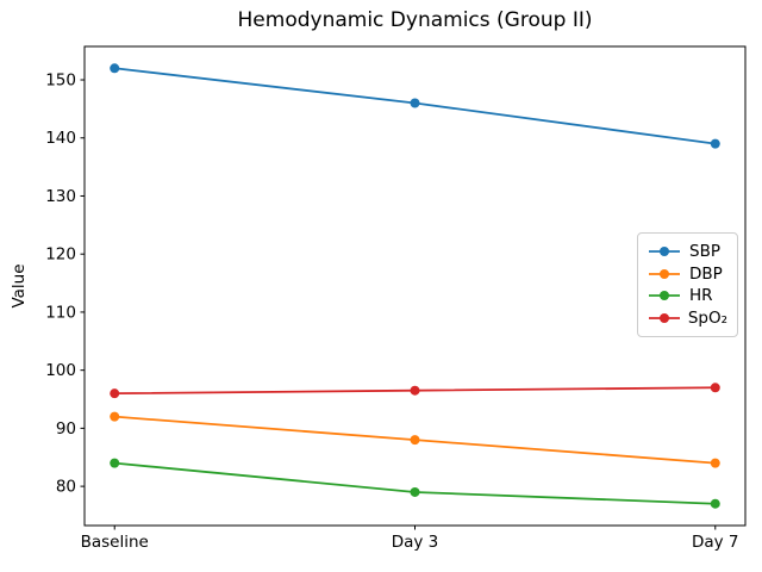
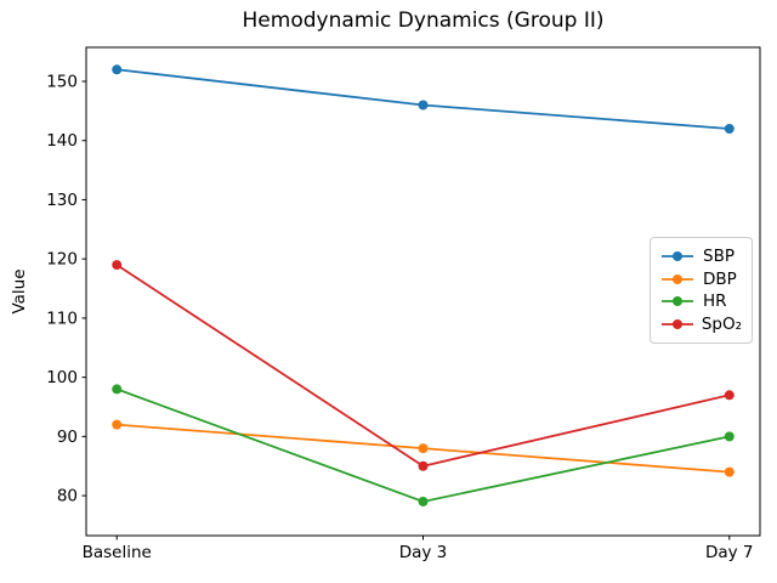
HR/Baseline: 84 -> 98
SpO₂/Baseline: 96 -> 119
SpO₂/Day 3: 96 -> 85
SBP/Day 7: 139 -> 142
HR/Day 7: 77 -> 90
